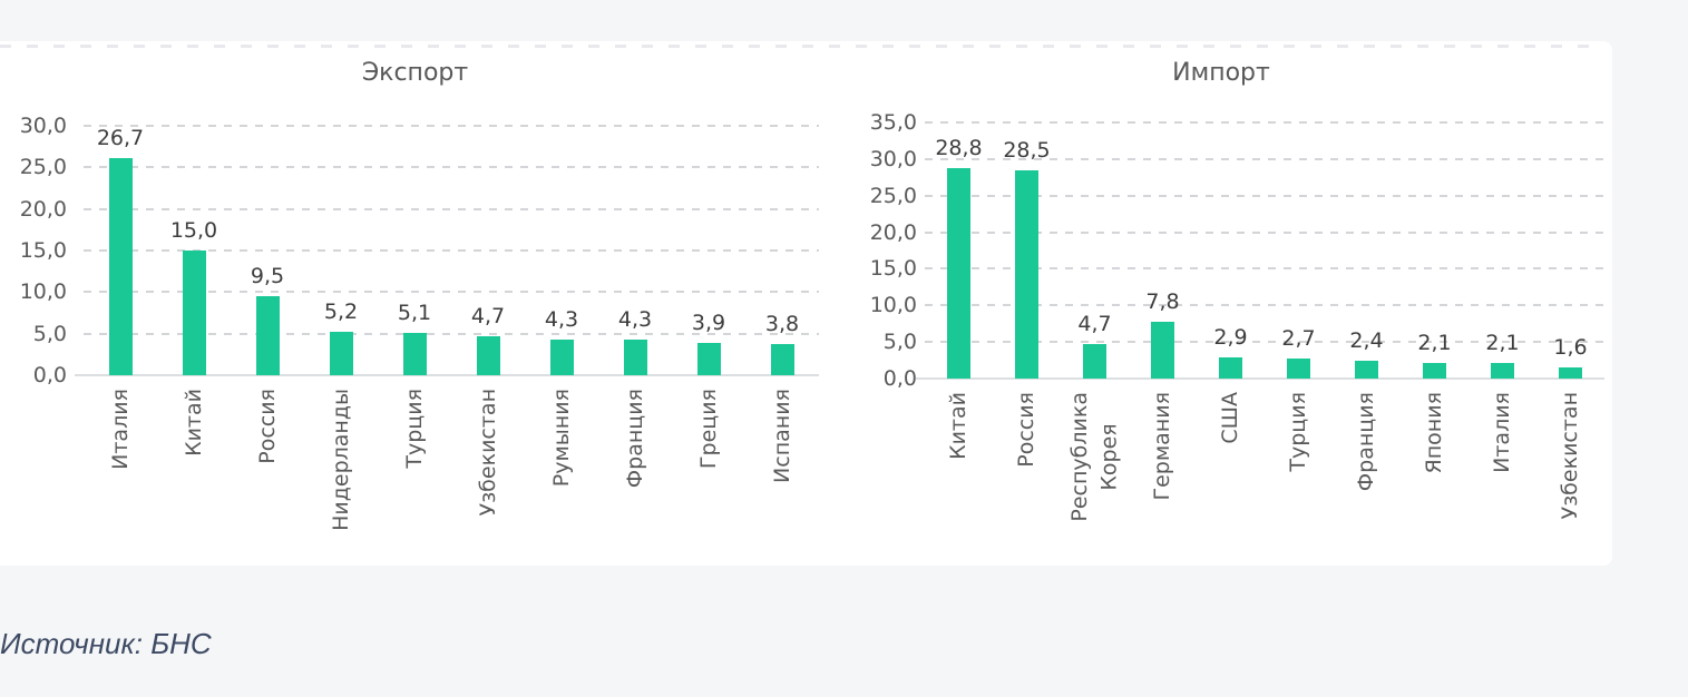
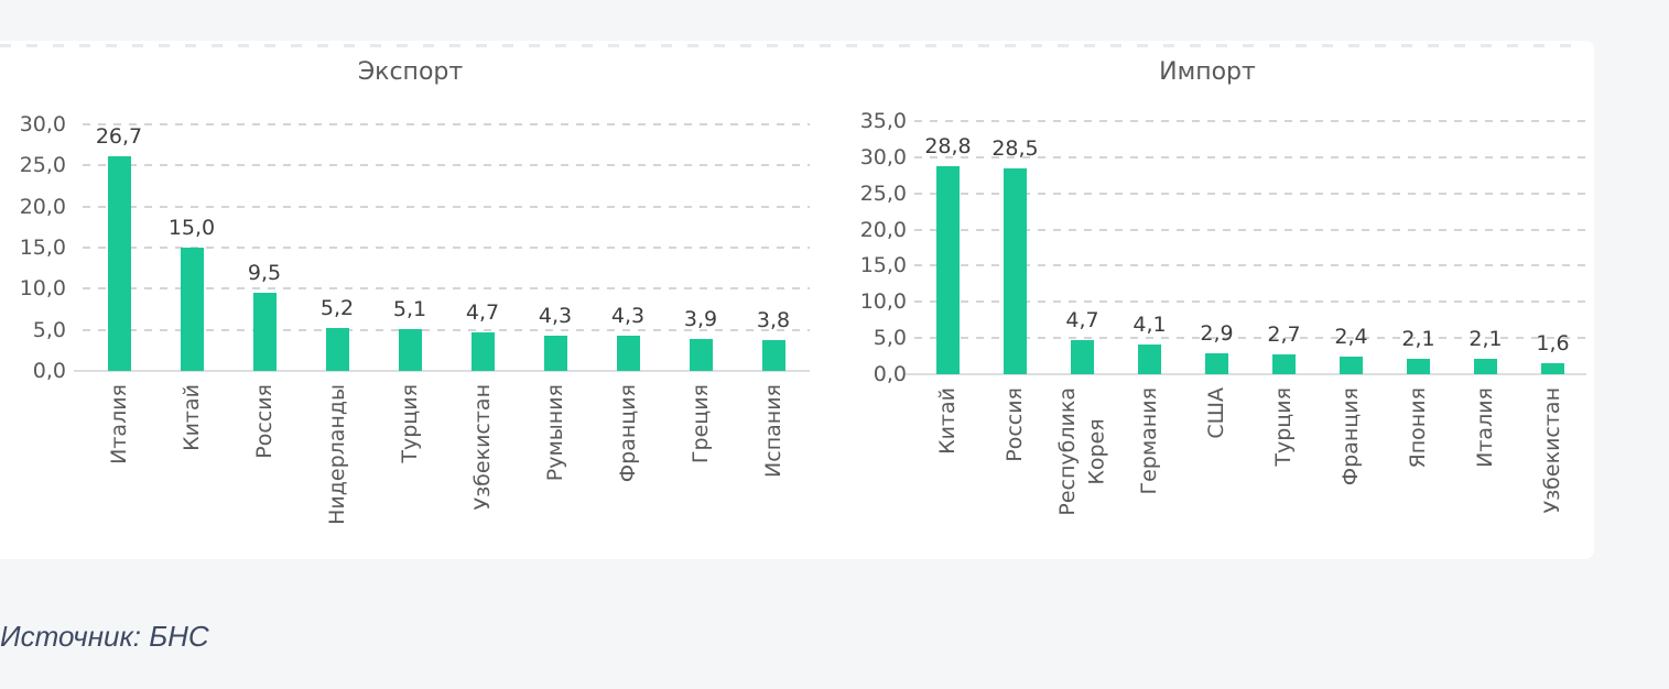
Импорт/Германия: 7,8 -> 4,1
